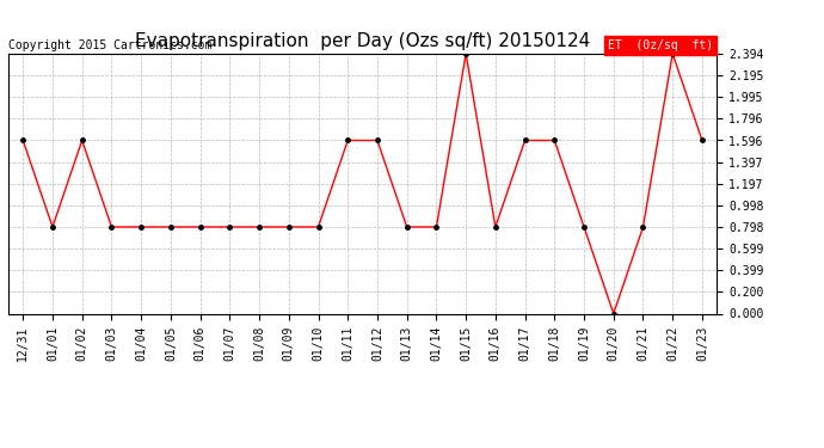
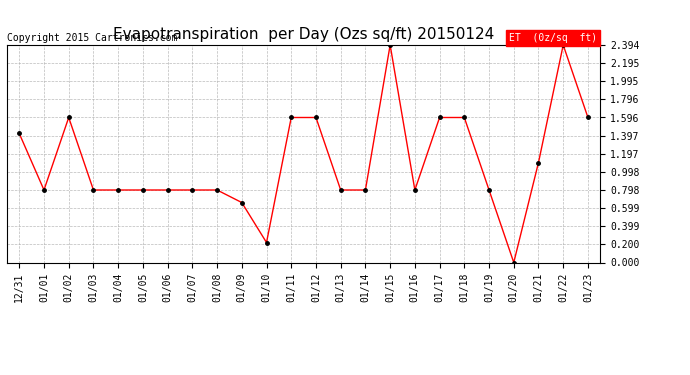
12/31: 1.60 -> 1.42
01/09: 0.80 -> 0.66
01/10: 0.80 -> 0.22
01/21: 0.80 -> 1.10
